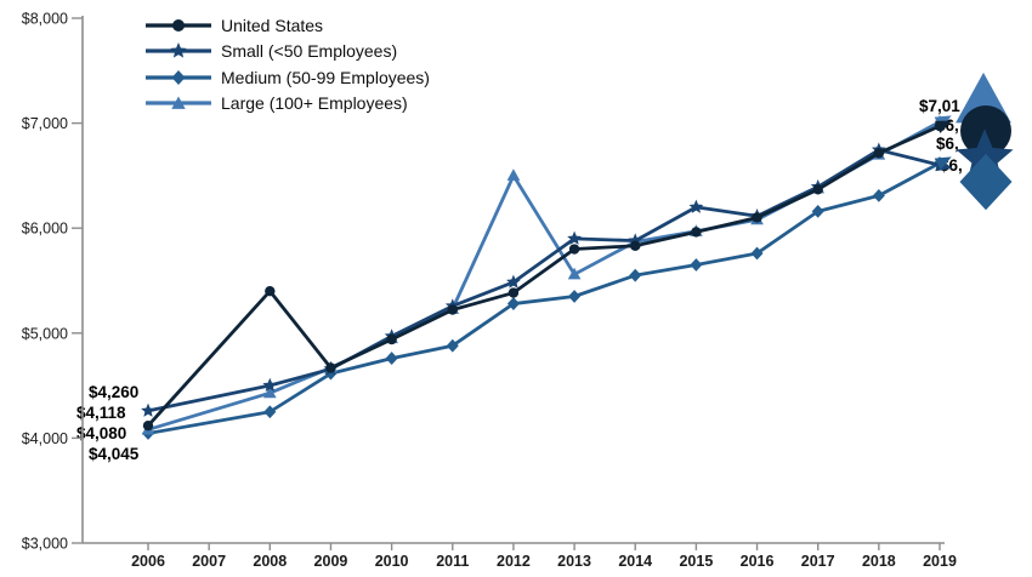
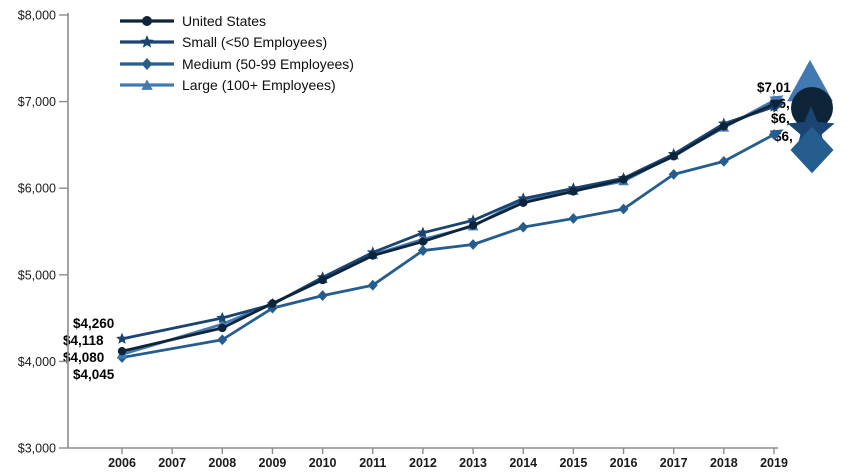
United States/2008: $5400 -> $4400
Large (100+ Employees)/2012: $6500 -> $5400
United States/2013: $5800 -> $5600
Small (<50 Employees)/2013: $5900 -> $5600
Small (<50 Employees)/2015: $6200 -> $6000
Small (<50 Employees)/2019: $6600 -> $6900
